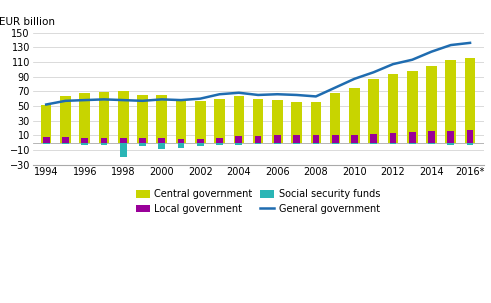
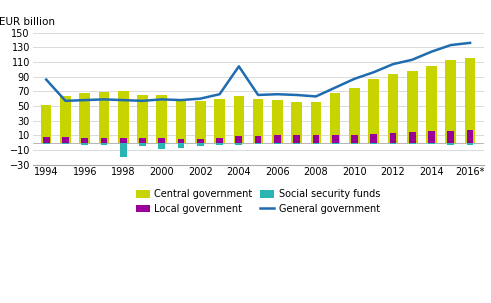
General government/1994: 52 -> 86
General government/2004: 68 -> 104
